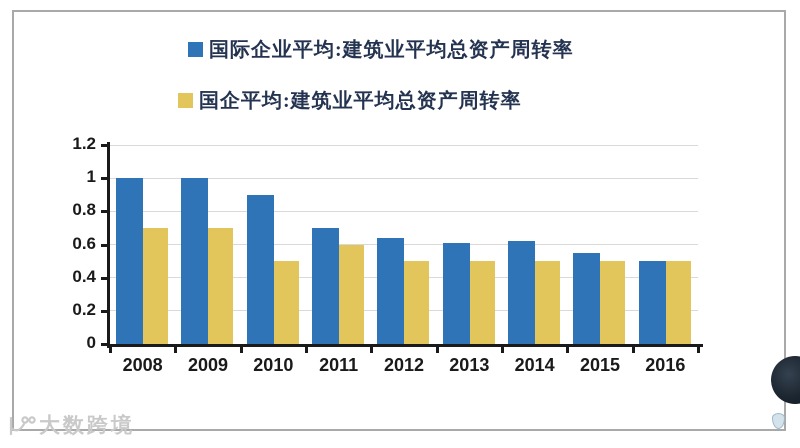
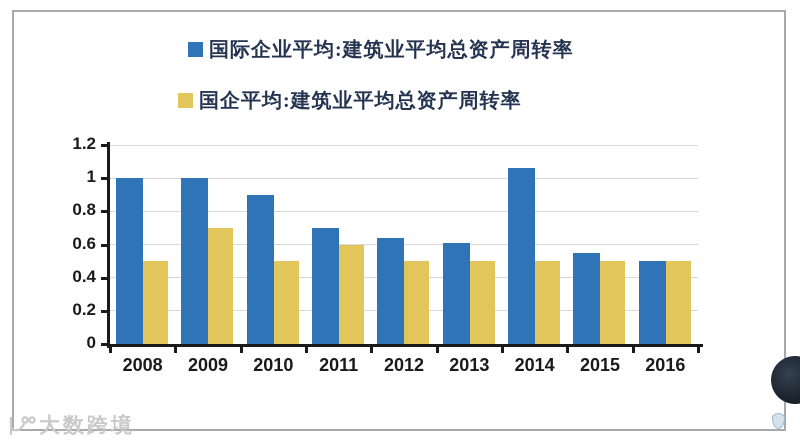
国企平均:建筑业平均总资产周转率/2008: 0.7 -> 0.5
国际企业平均:建筑业平均总资产周转率/2014: 0.62 -> 1.06
